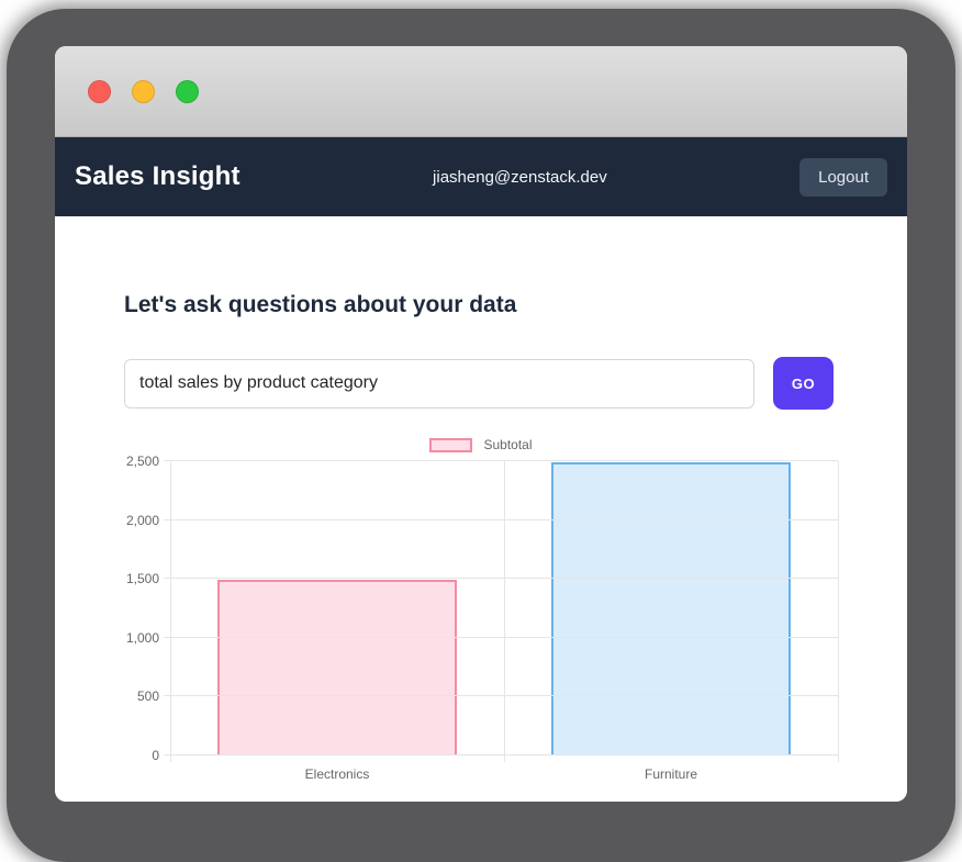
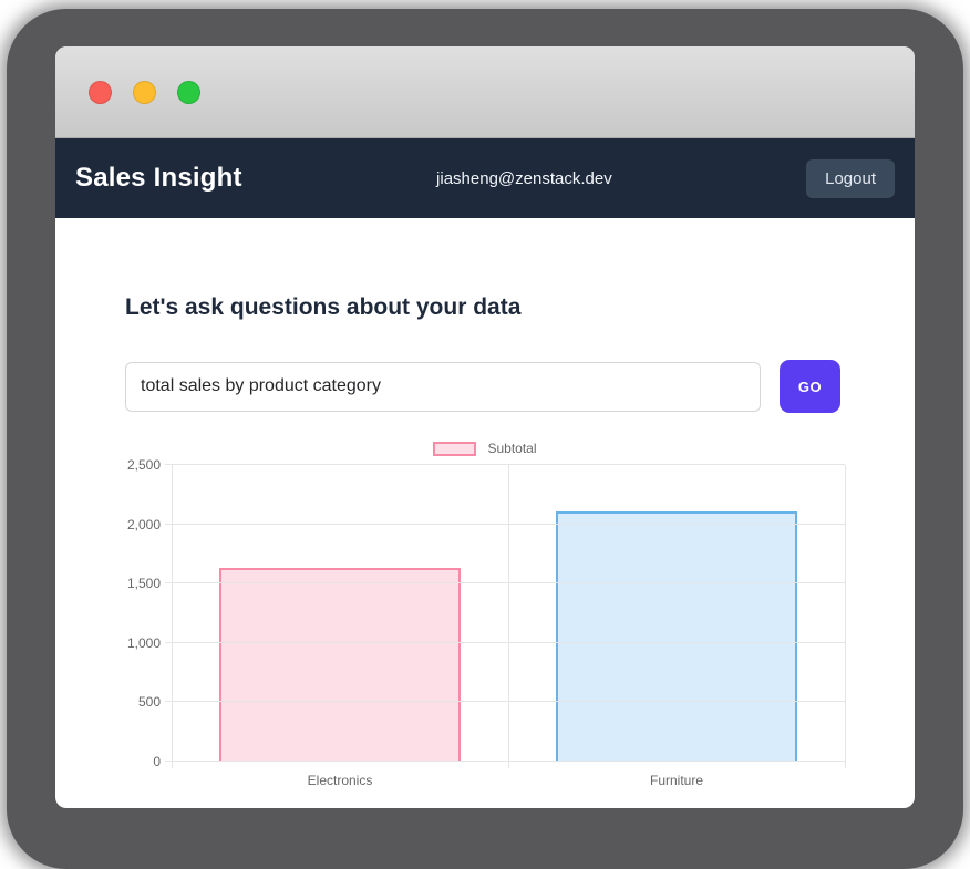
Electronics: 1490 -> 1630
Furniture: 2490 -> 2110
